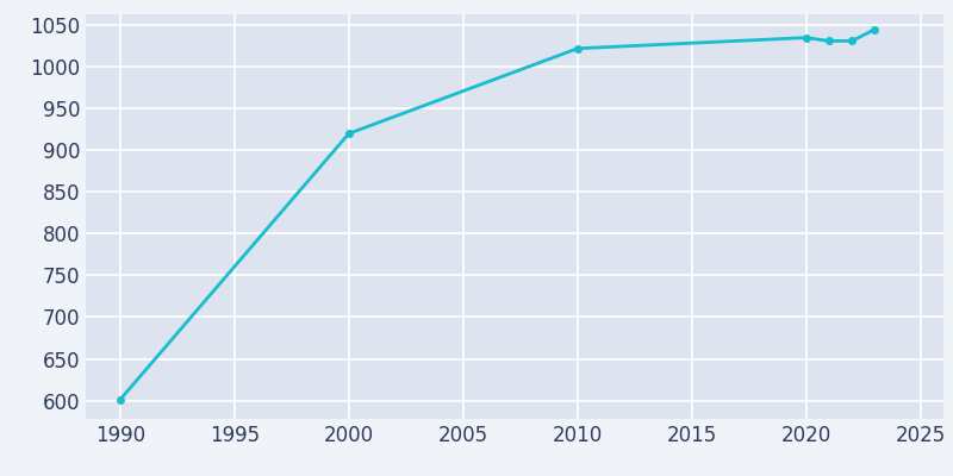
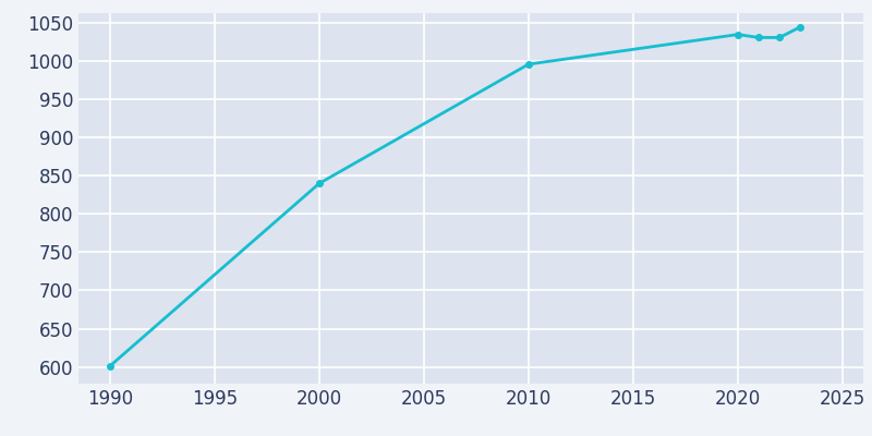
2000: 920 -> 840
2010: 1022 -> 996
